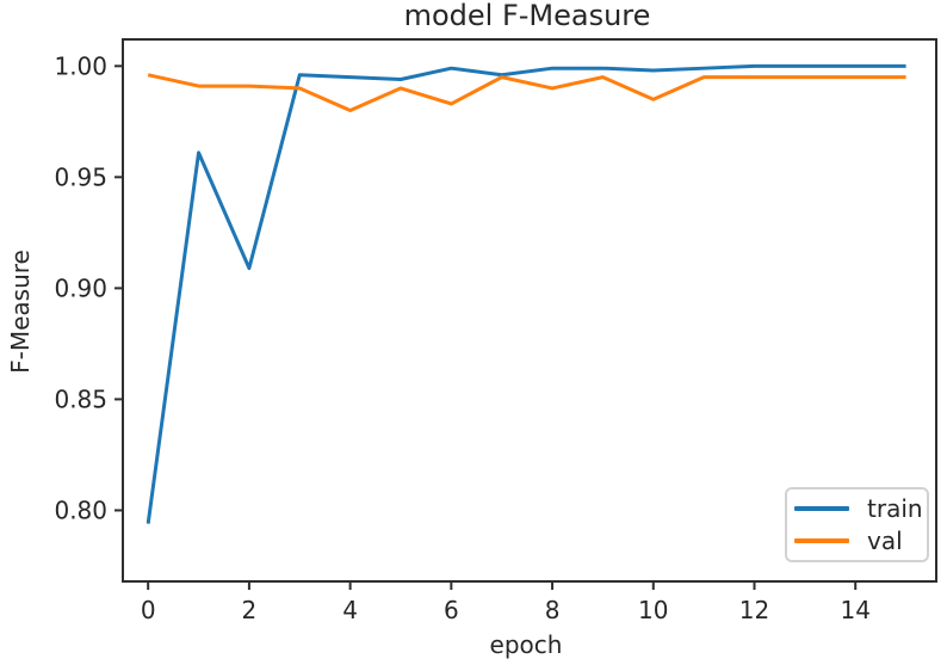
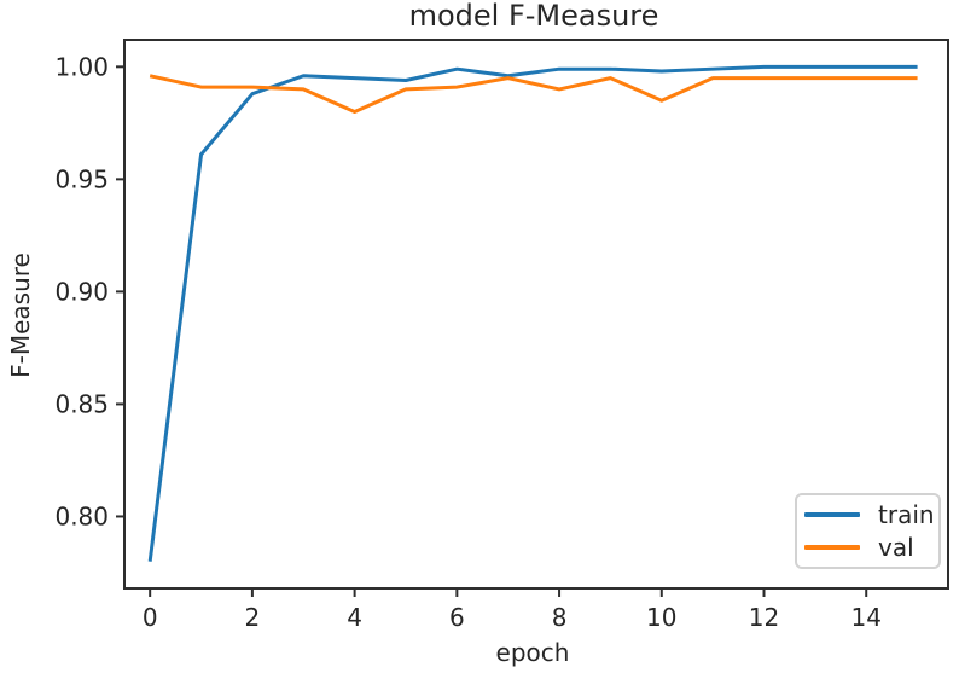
train/0: 0.794 -> 0.780
train/2: 0.909 -> 0.988
val/6: 0.983 -> 0.991
